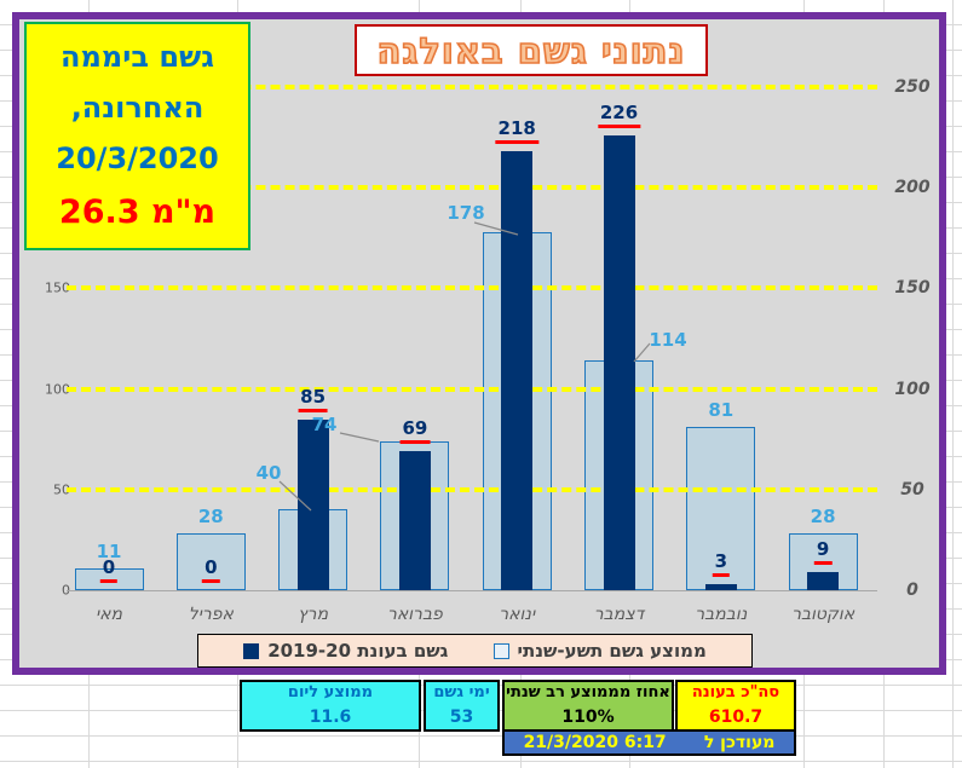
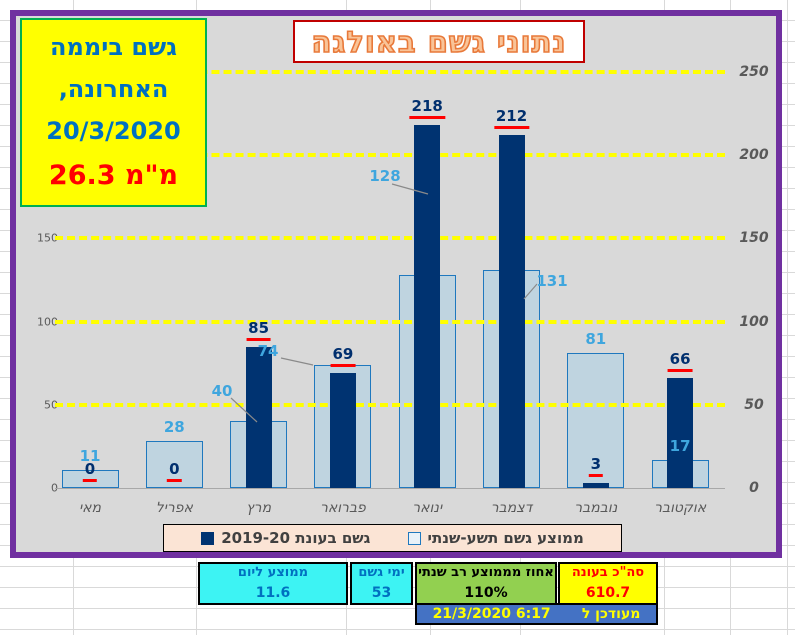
ממוצע גשם תשע-שנתי/ינואר: 178 -> 128
גשם בעונת 2019-20/דצמבר: 226 -> 212
ממוצע גשם תשע-שנתי/דצמבר: 114 -> 131
גשם בעונת 2019-20/אוקטובר: 9 -> 66
ממוצע גשם תשע-שנתי/אוקטובר: 28 -> 17
